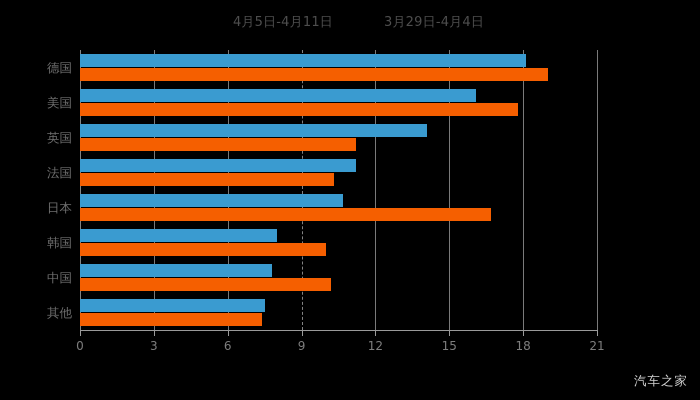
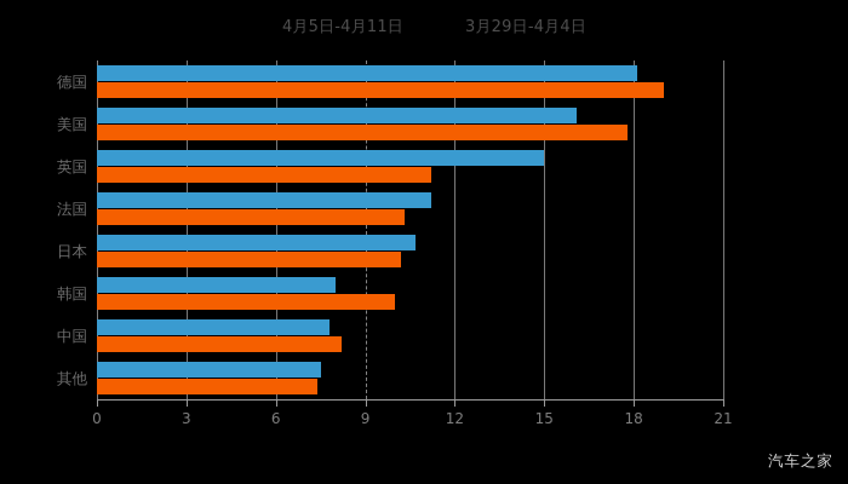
4月5日-4月11日/英国: 14.1 -> 15.0
3月29日-4月4日/日本: 16.7 -> 10.2
3月29日-4月4日/中国: 10.2 -> 8.2
